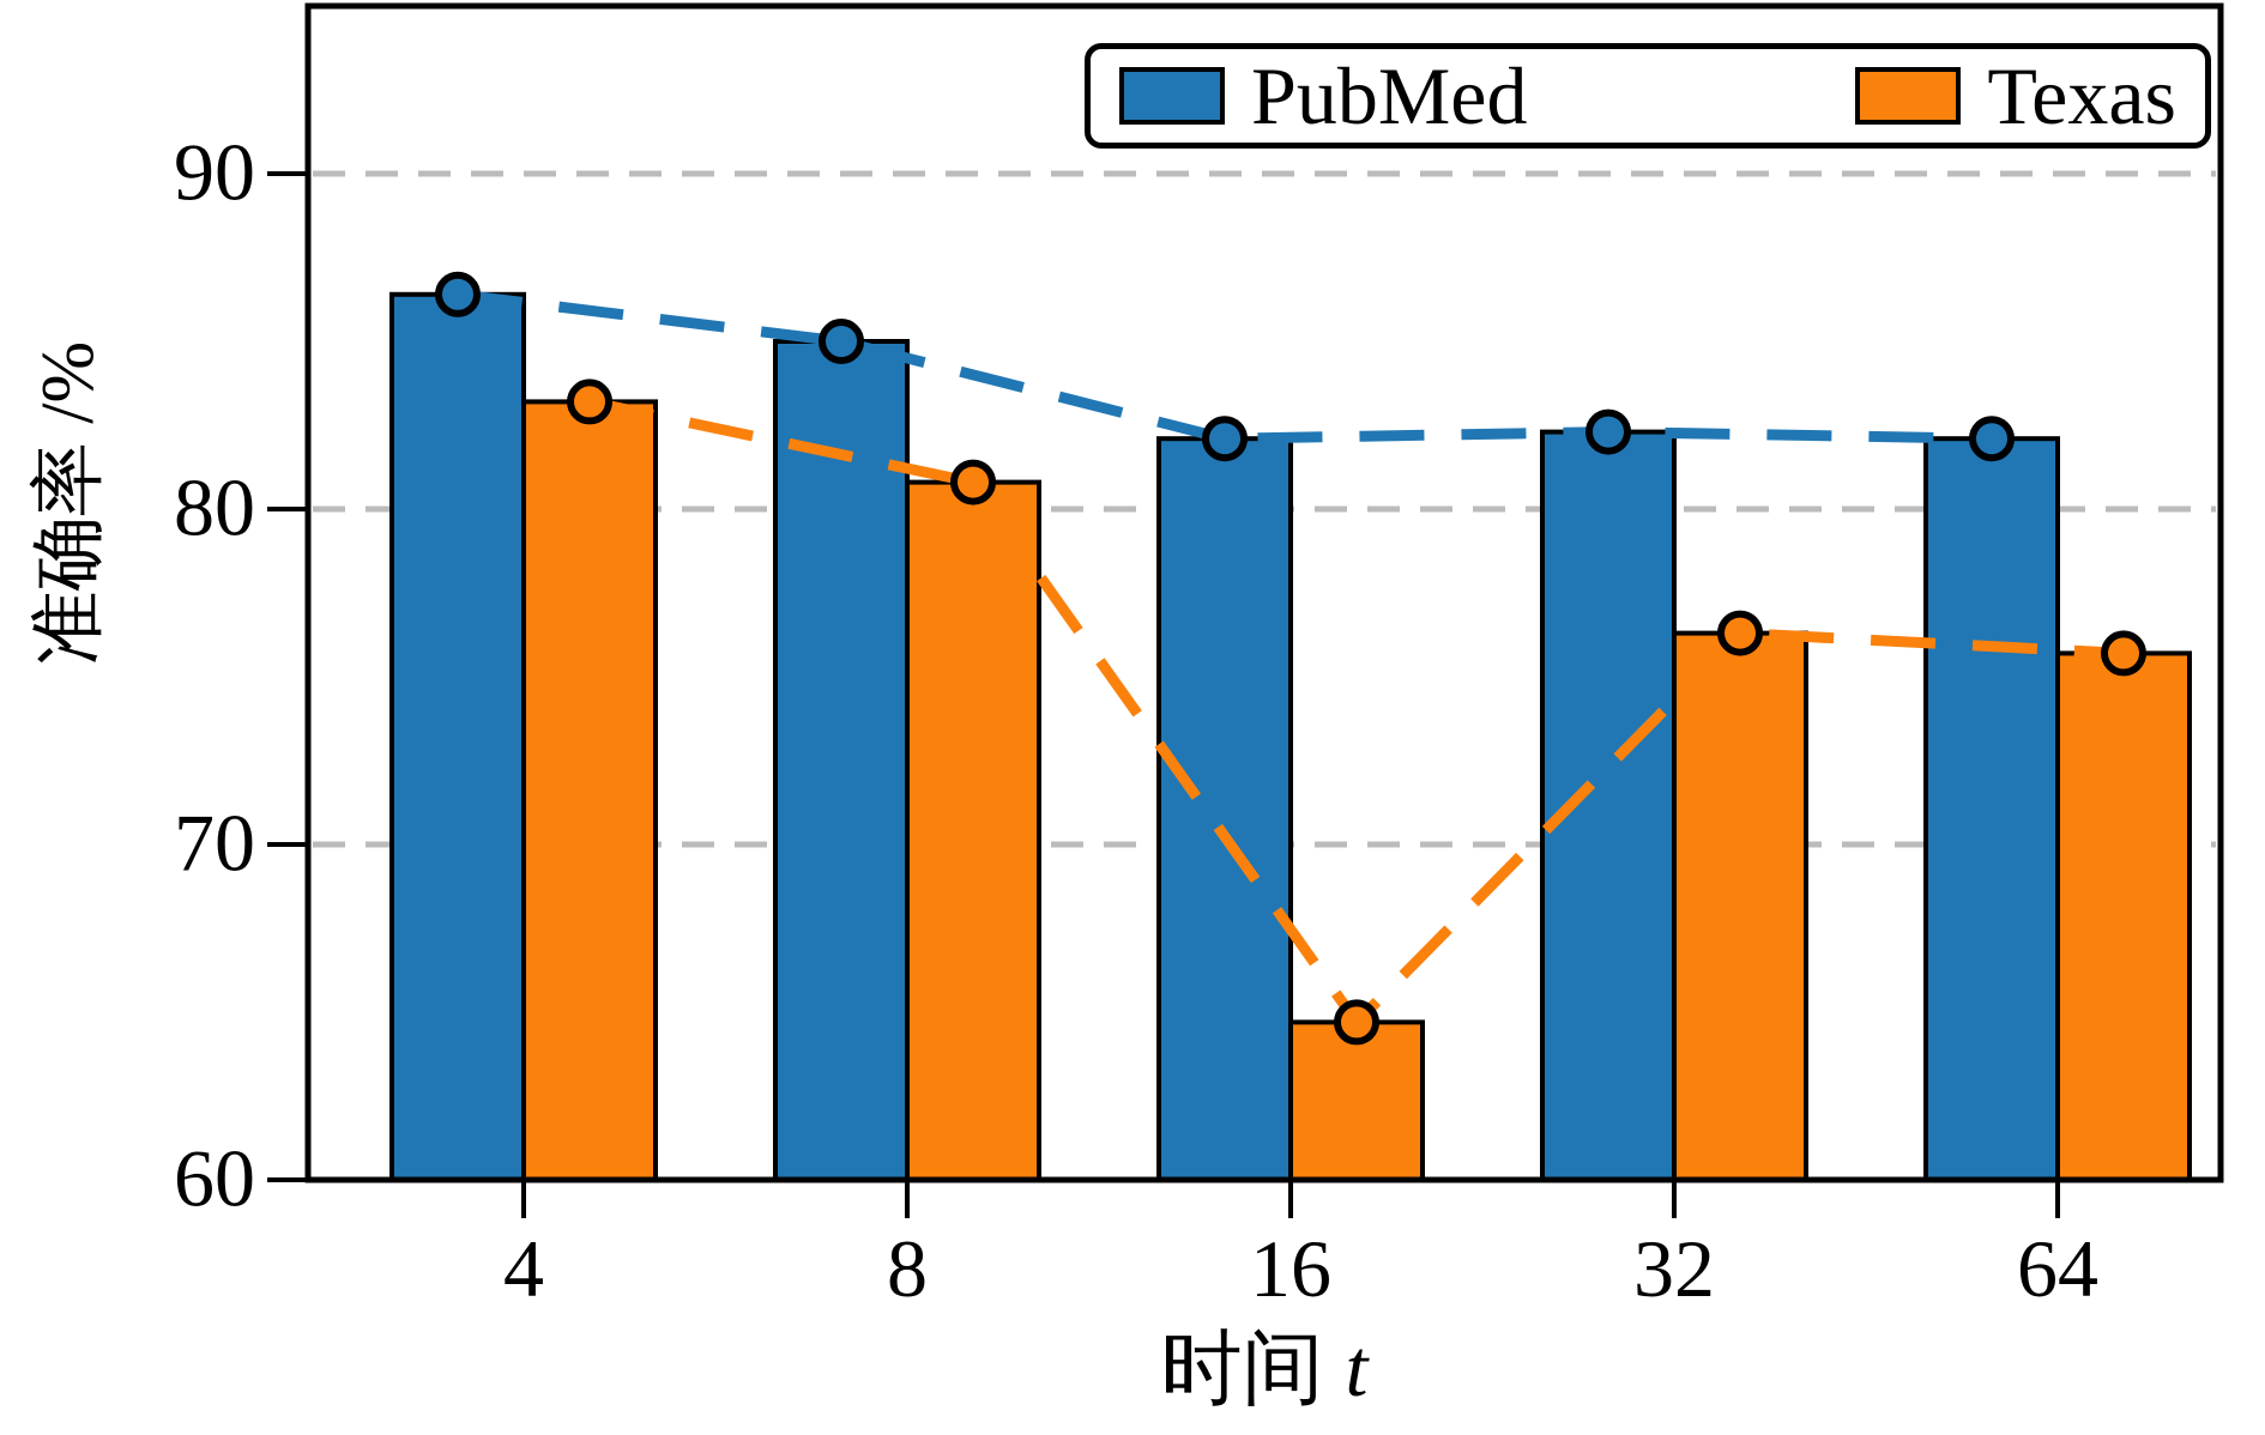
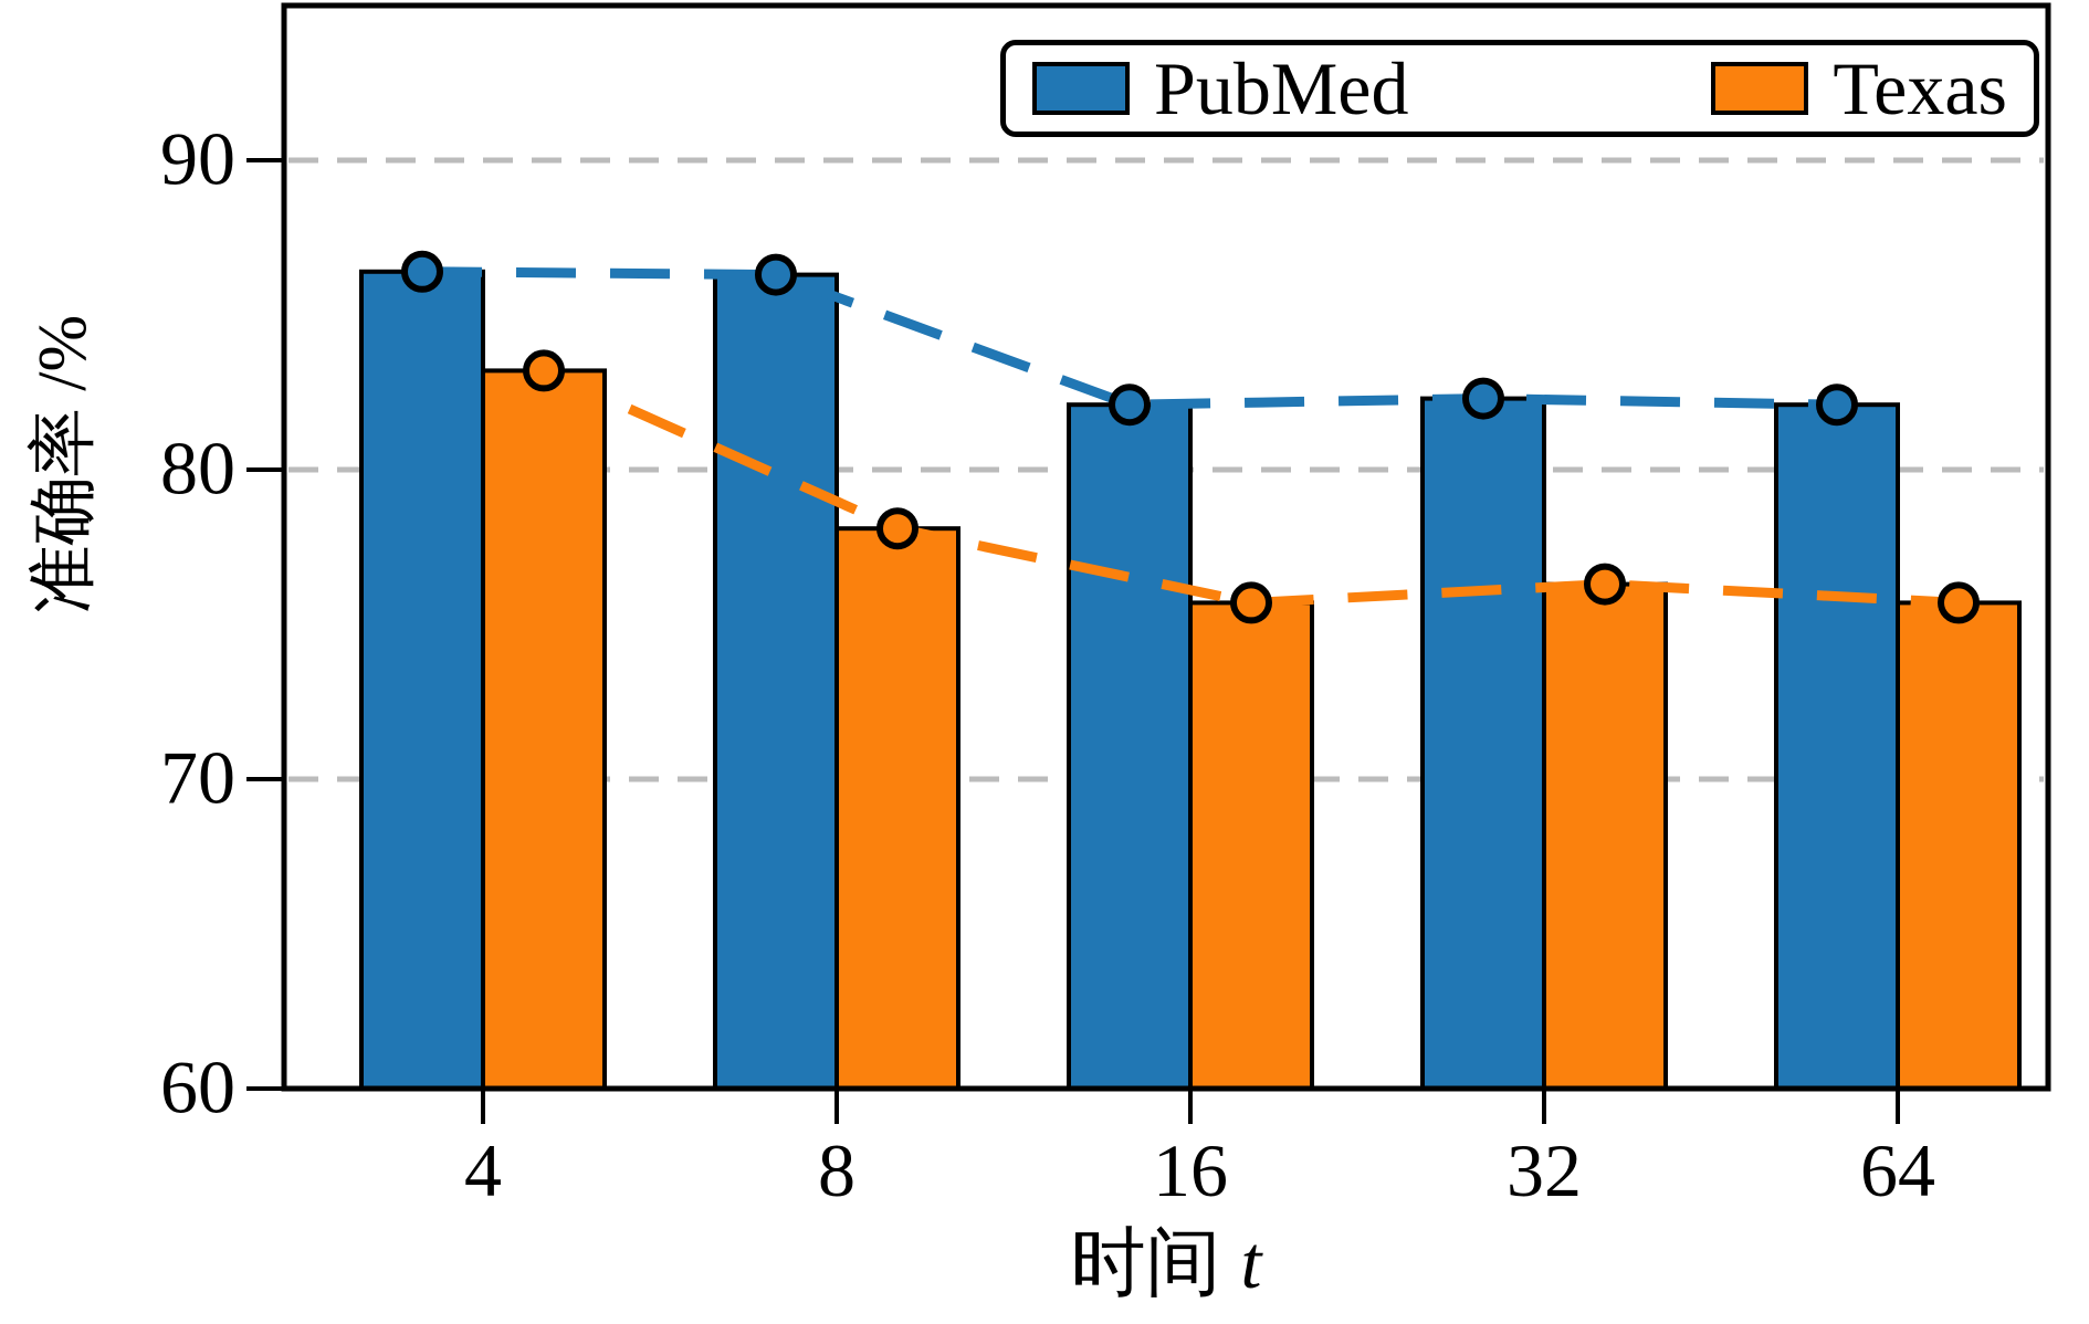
PubMed/8: 85.0 -> 86.3
Texas/8: 80.8 -> 78.1
Texas/16: 64.7 -> 75.7
